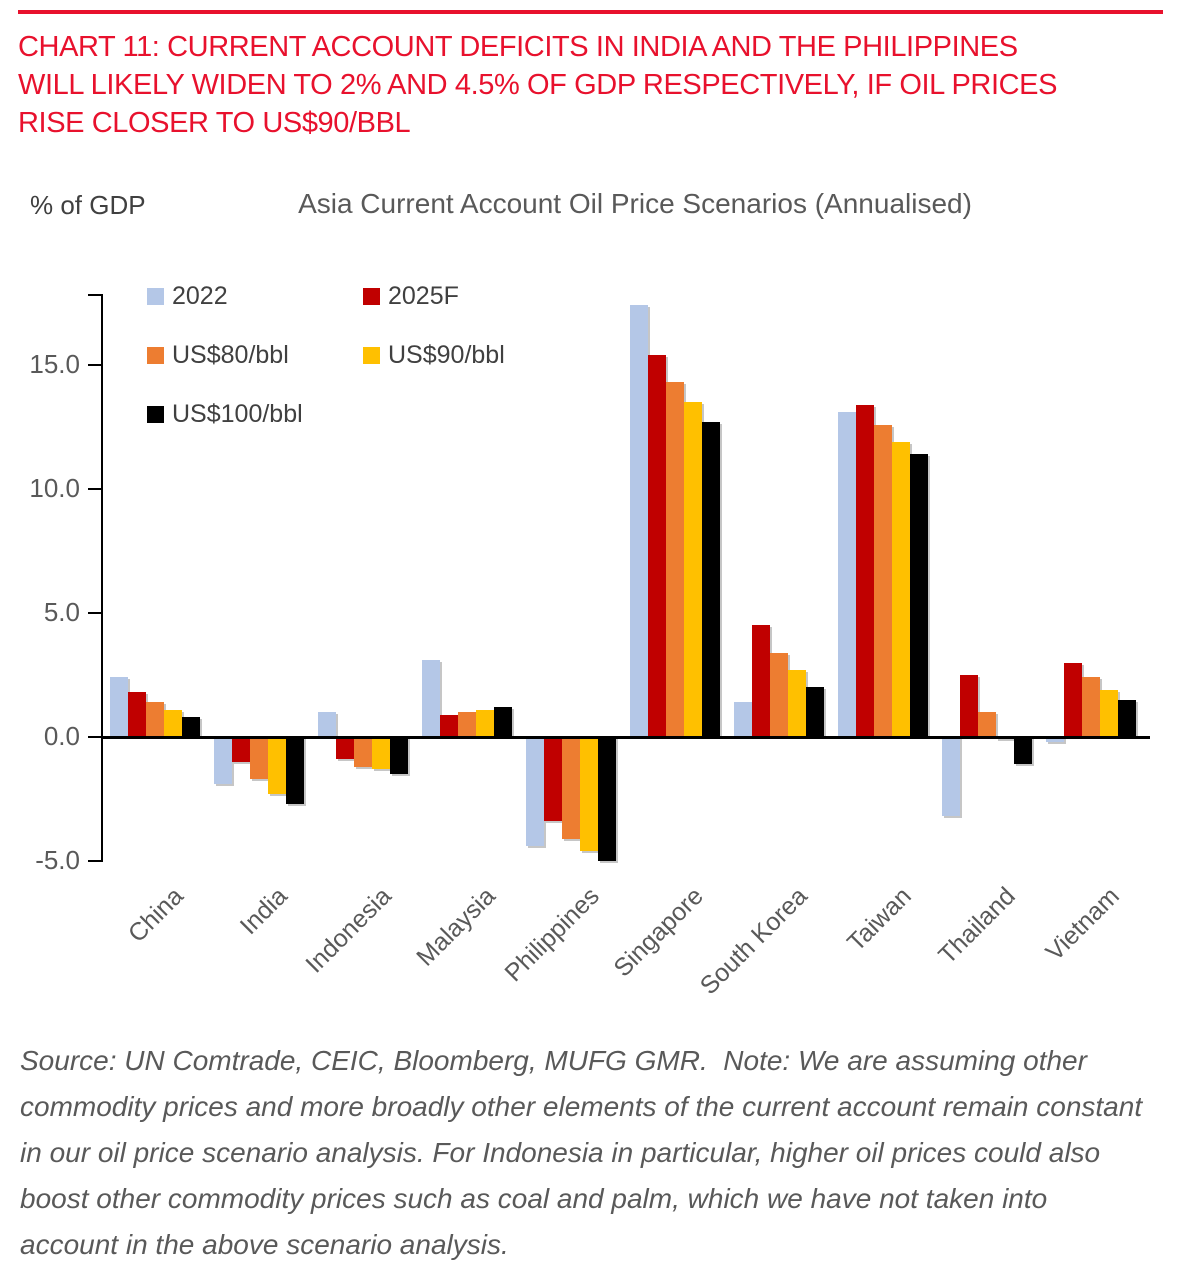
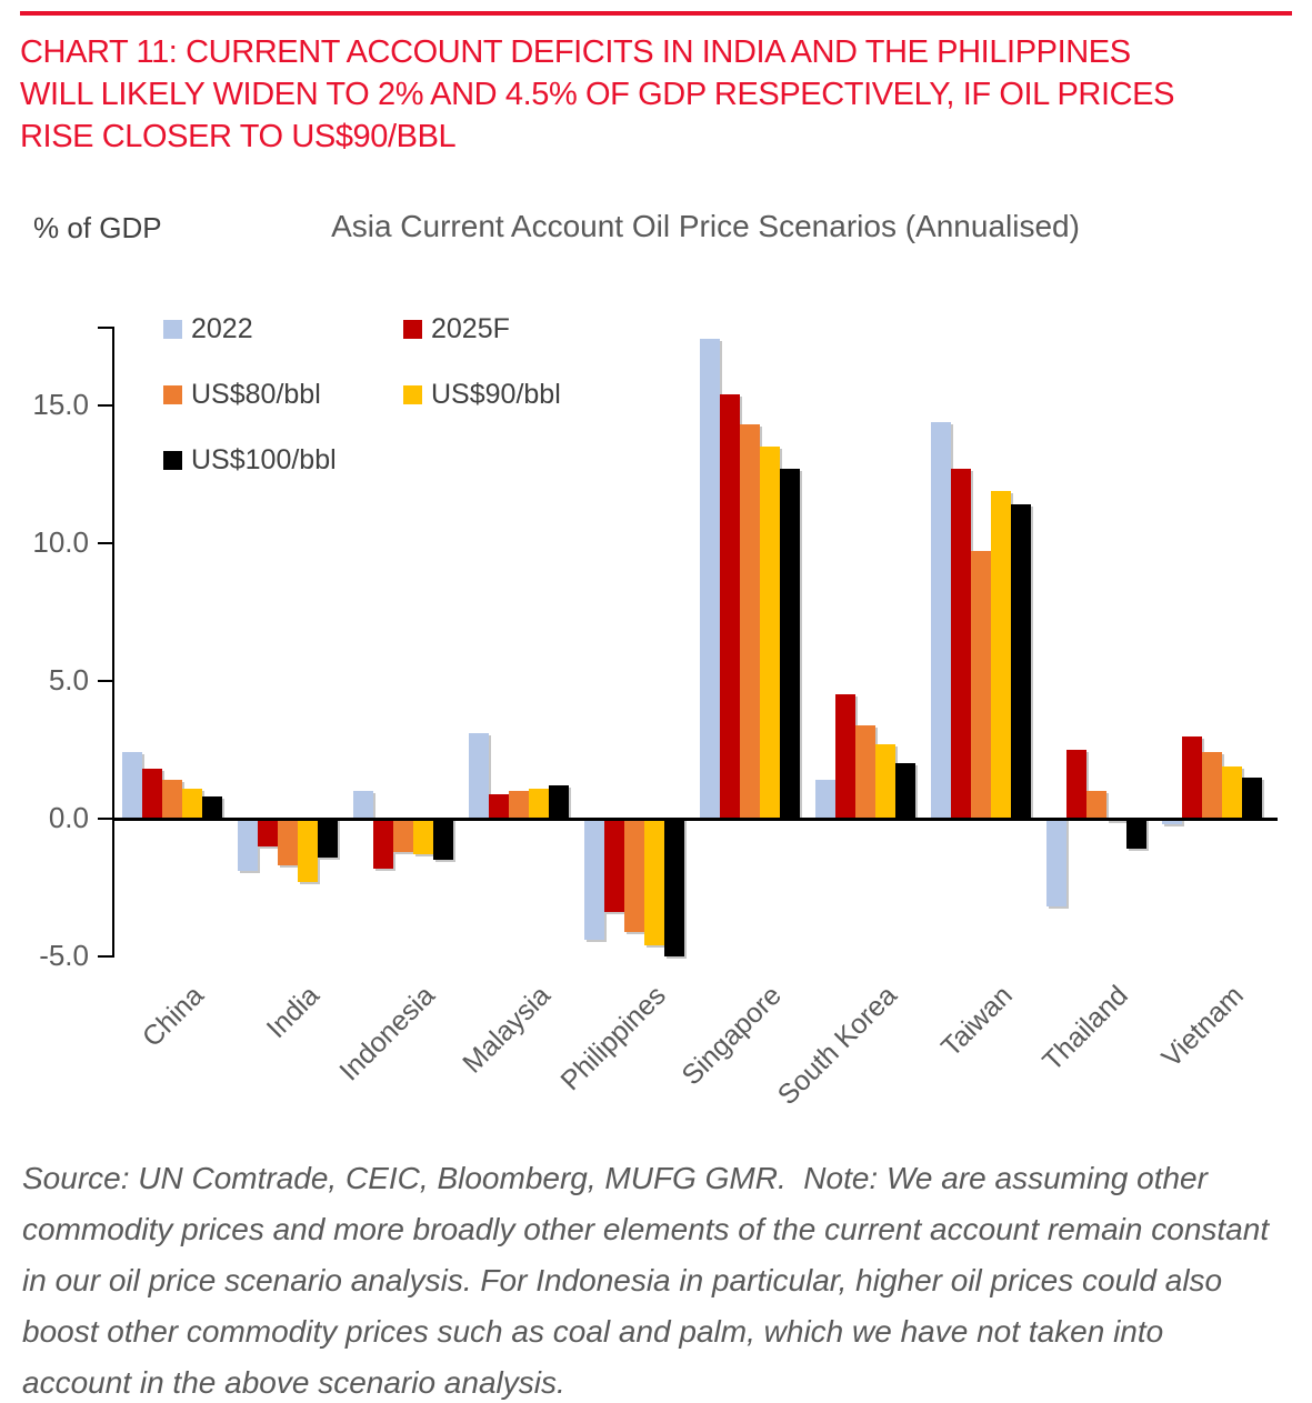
US$100/bbl/India: -2.7 -> -1.4
2025F/Indonesia: -0.9 -> -1.8
2022/Taiwan: 13.1 -> 14.4
2025F/Taiwan: 13.4 -> 12.7
US$80/bbl/Taiwan: 12.6 -> 9.7
